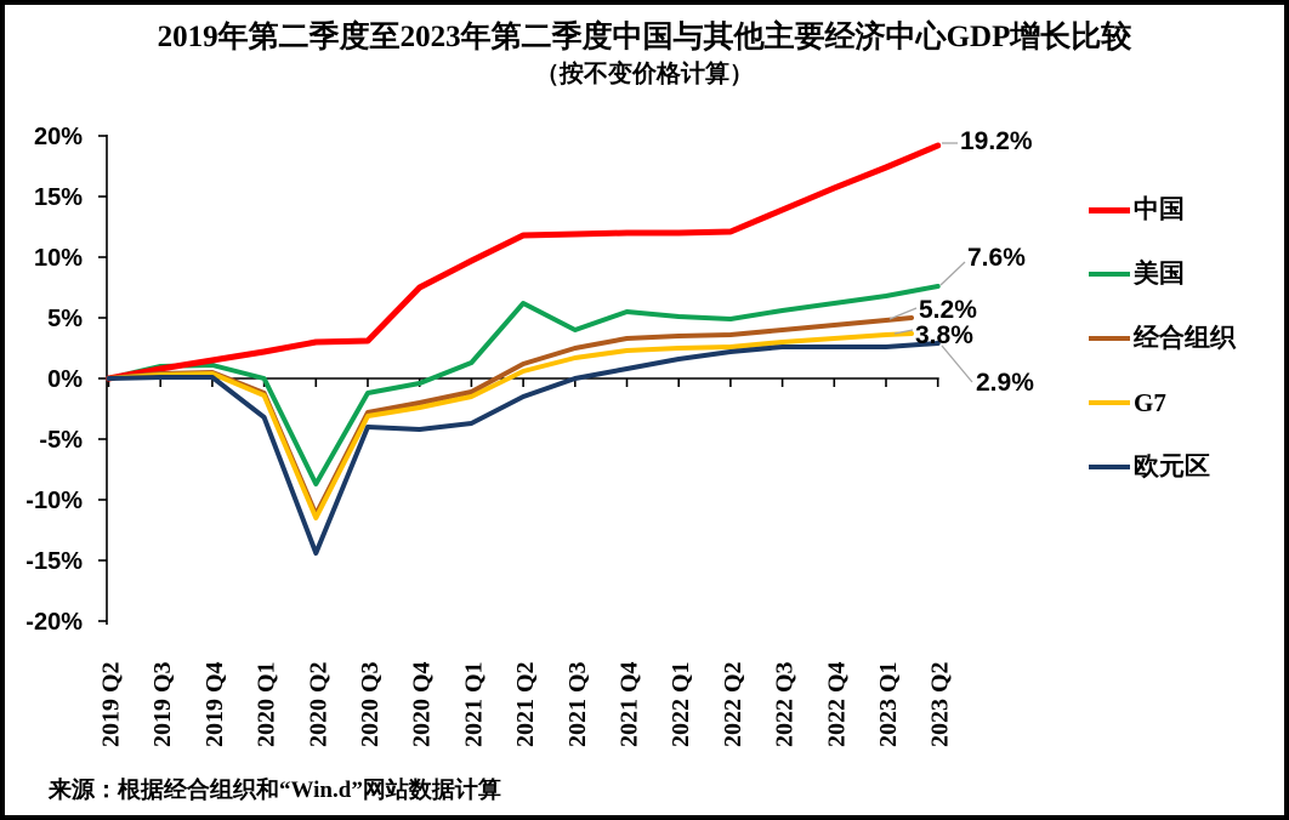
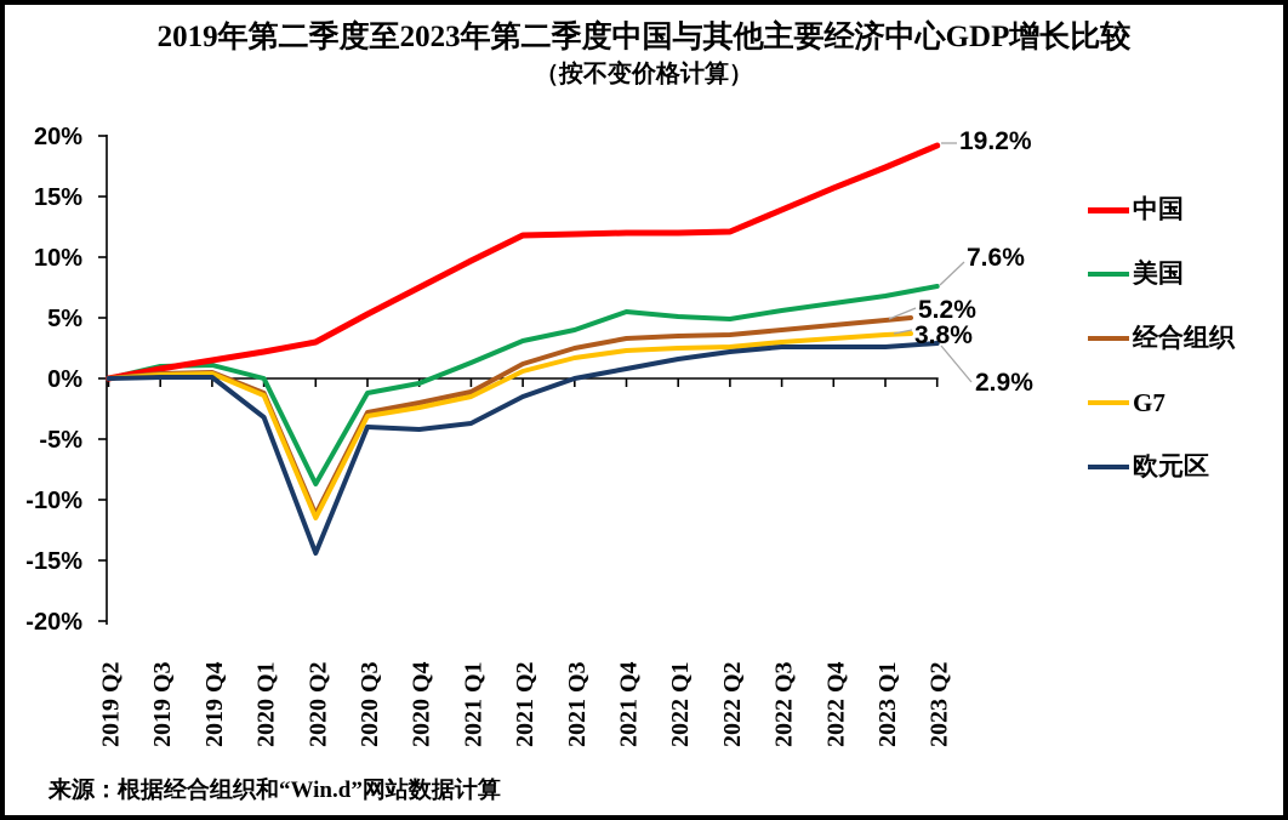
中国/2020 Q3: 3.1% -> 5.3%
美国/2021 Q2: 6.2% -> 3.1%
